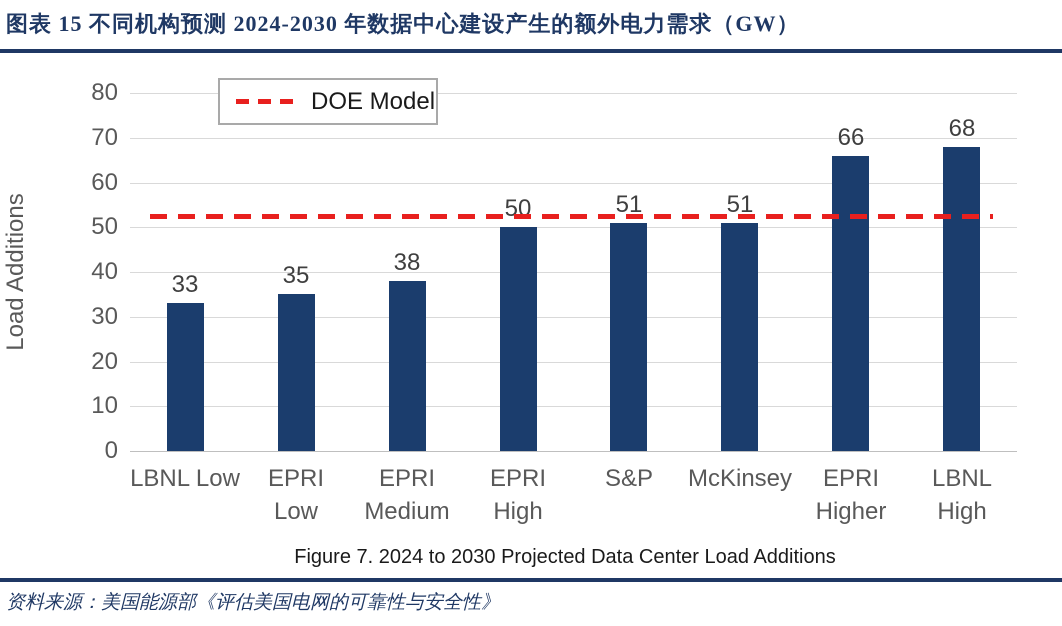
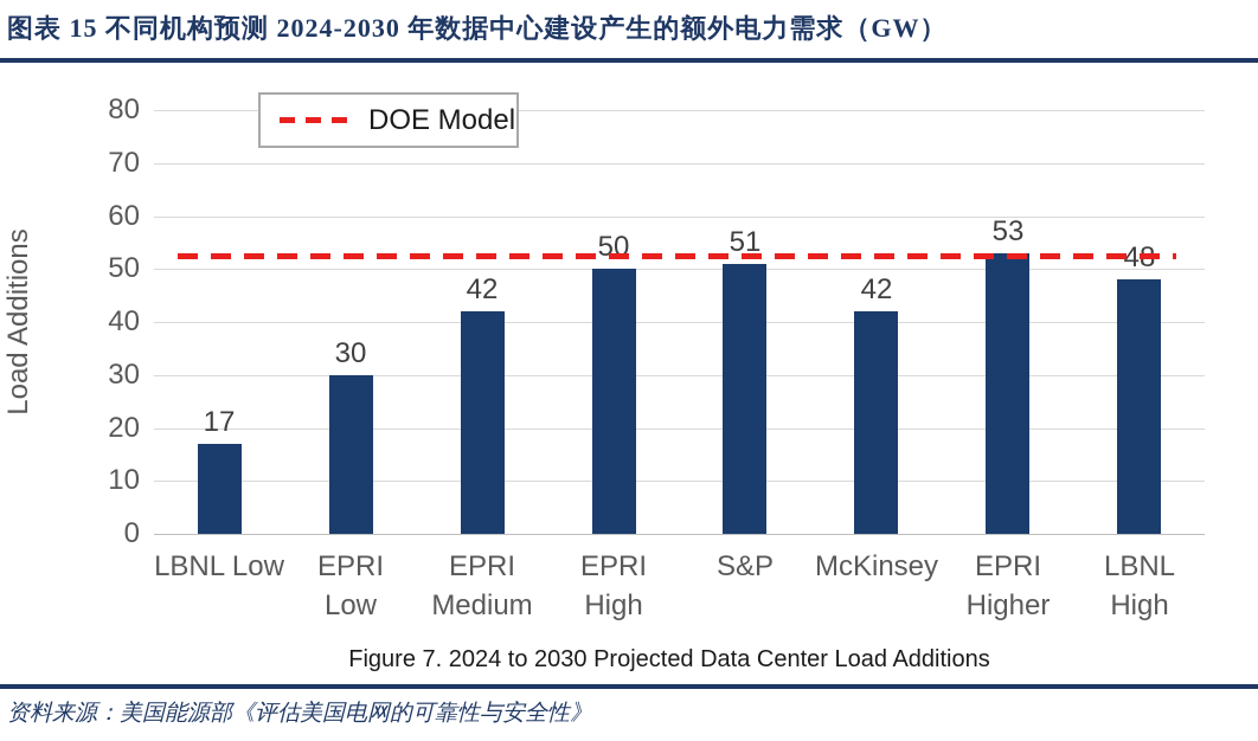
LBNL Low: 33 -> 17
EPRI Low: 35 -> 30
EPRI Medium: 38 -> 42
McKinsey: 51 -> 42
EPRI Higher: 66 -> 53
LBNL High: 68 -> 48
